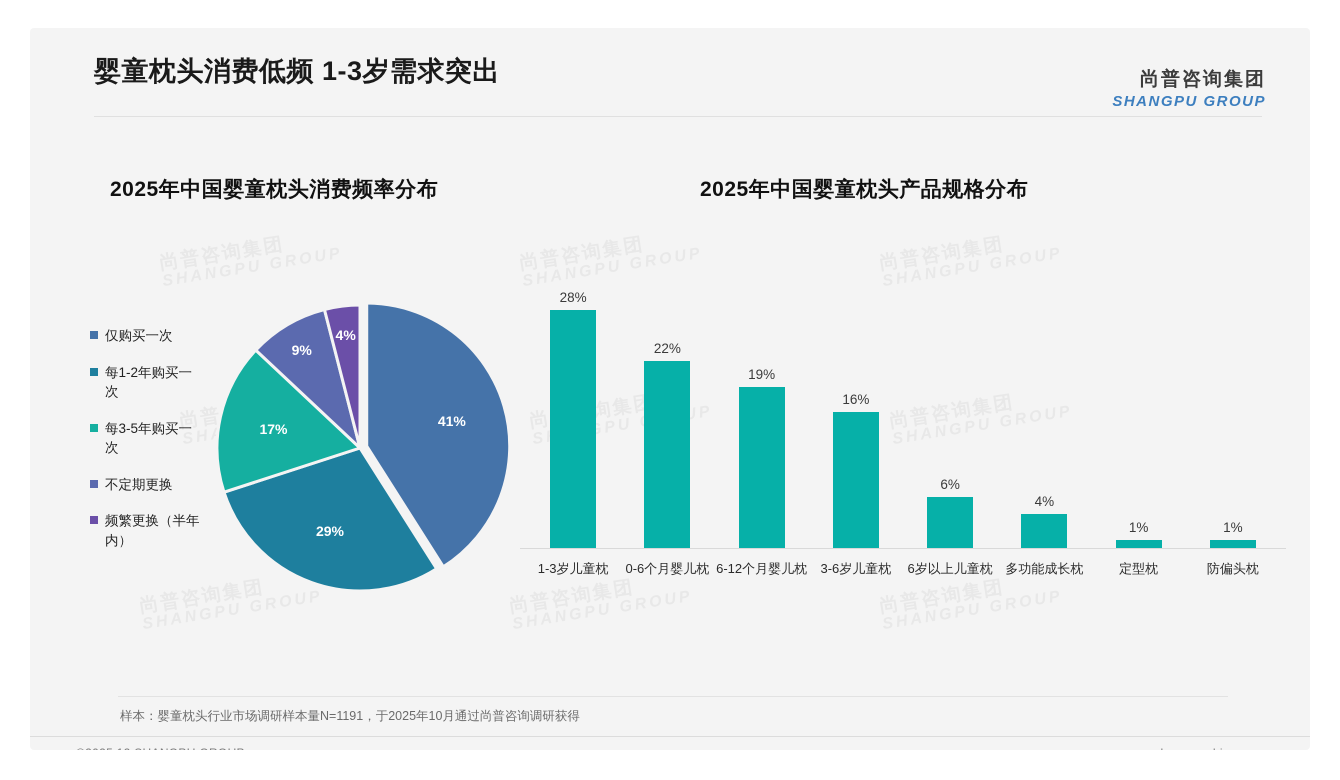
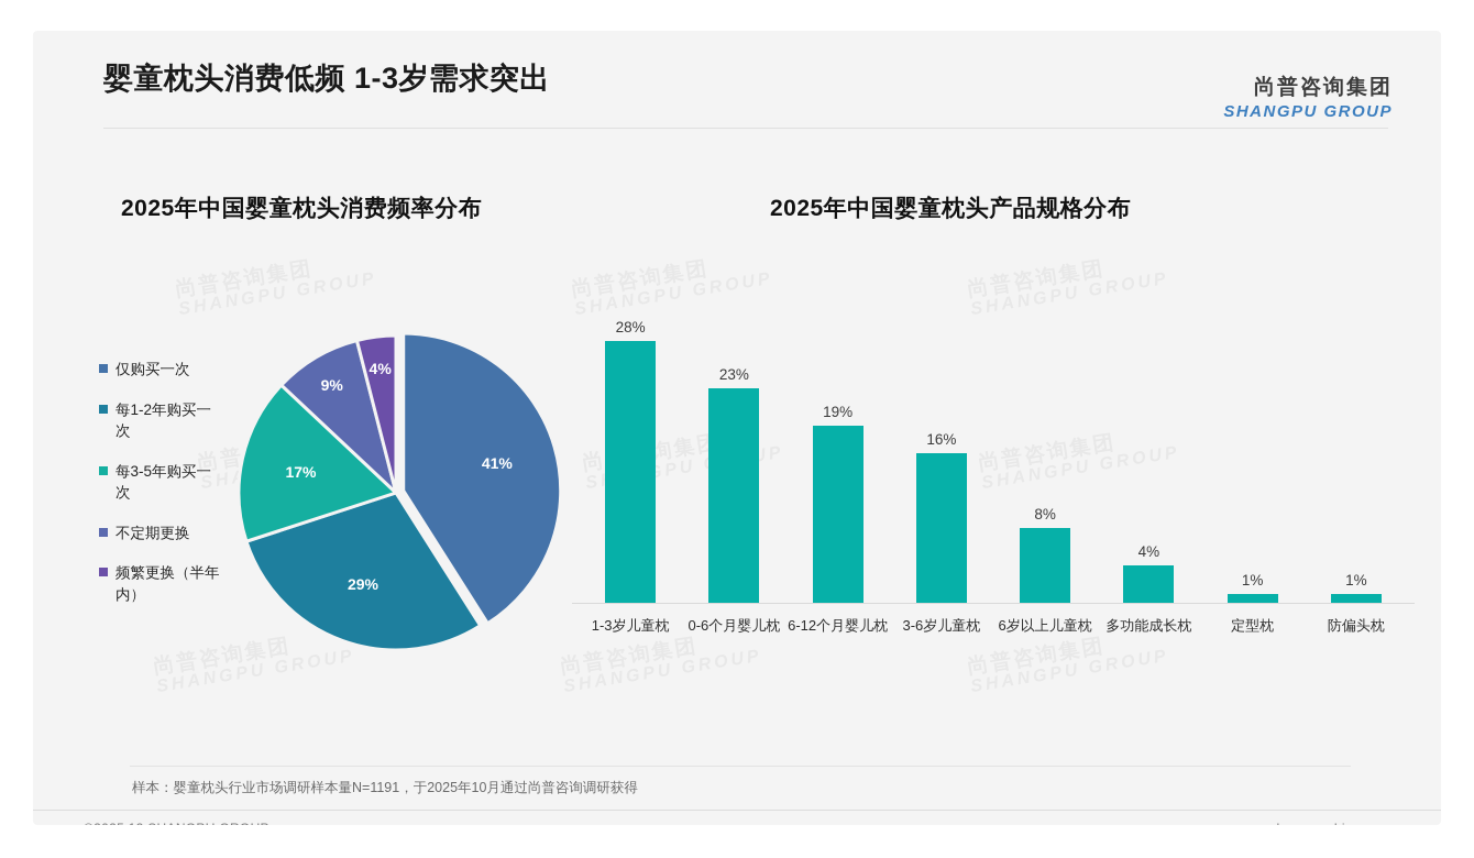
2025年中国婴童枕头产品规格分布/0-6个月婴儿枕: 22% -> 23%
2025年中国婴童枕头产品规格分布/6岁以上儿童枕: 6% -> 8%
